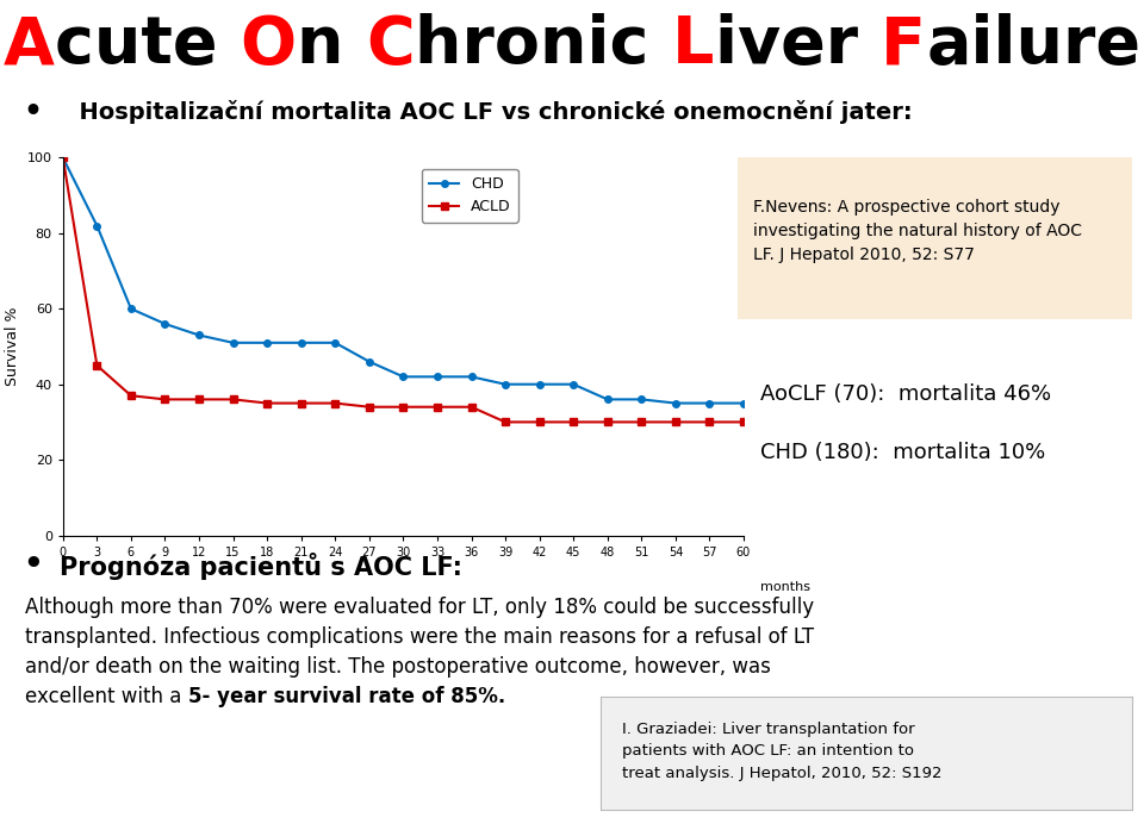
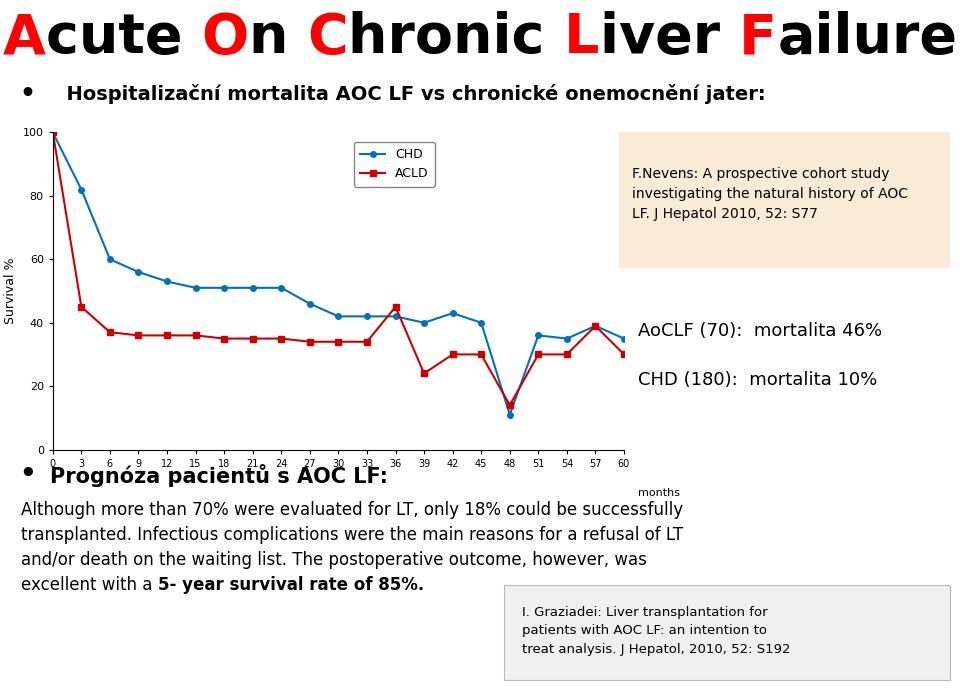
ACLD/36: 34 -> 45
ACLD/39: 30 -> 24
CHD/42: 40 -> 43
CHD/48: 36 -> 11
ACLD/48: 30 -> 14
CHD/57: 35 -> 39
ACLD/57: 30 -> 39
